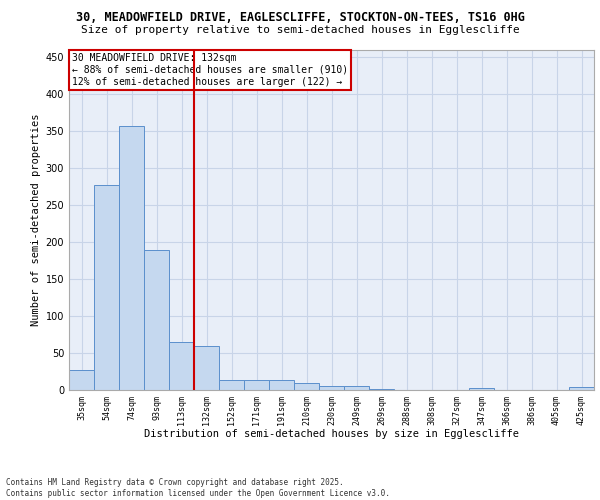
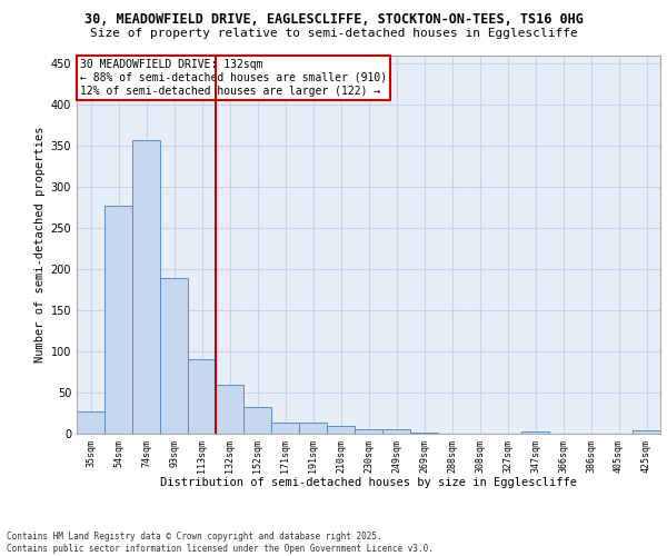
113sqm: 65 -> 90
152sqm: 14 -> 32
